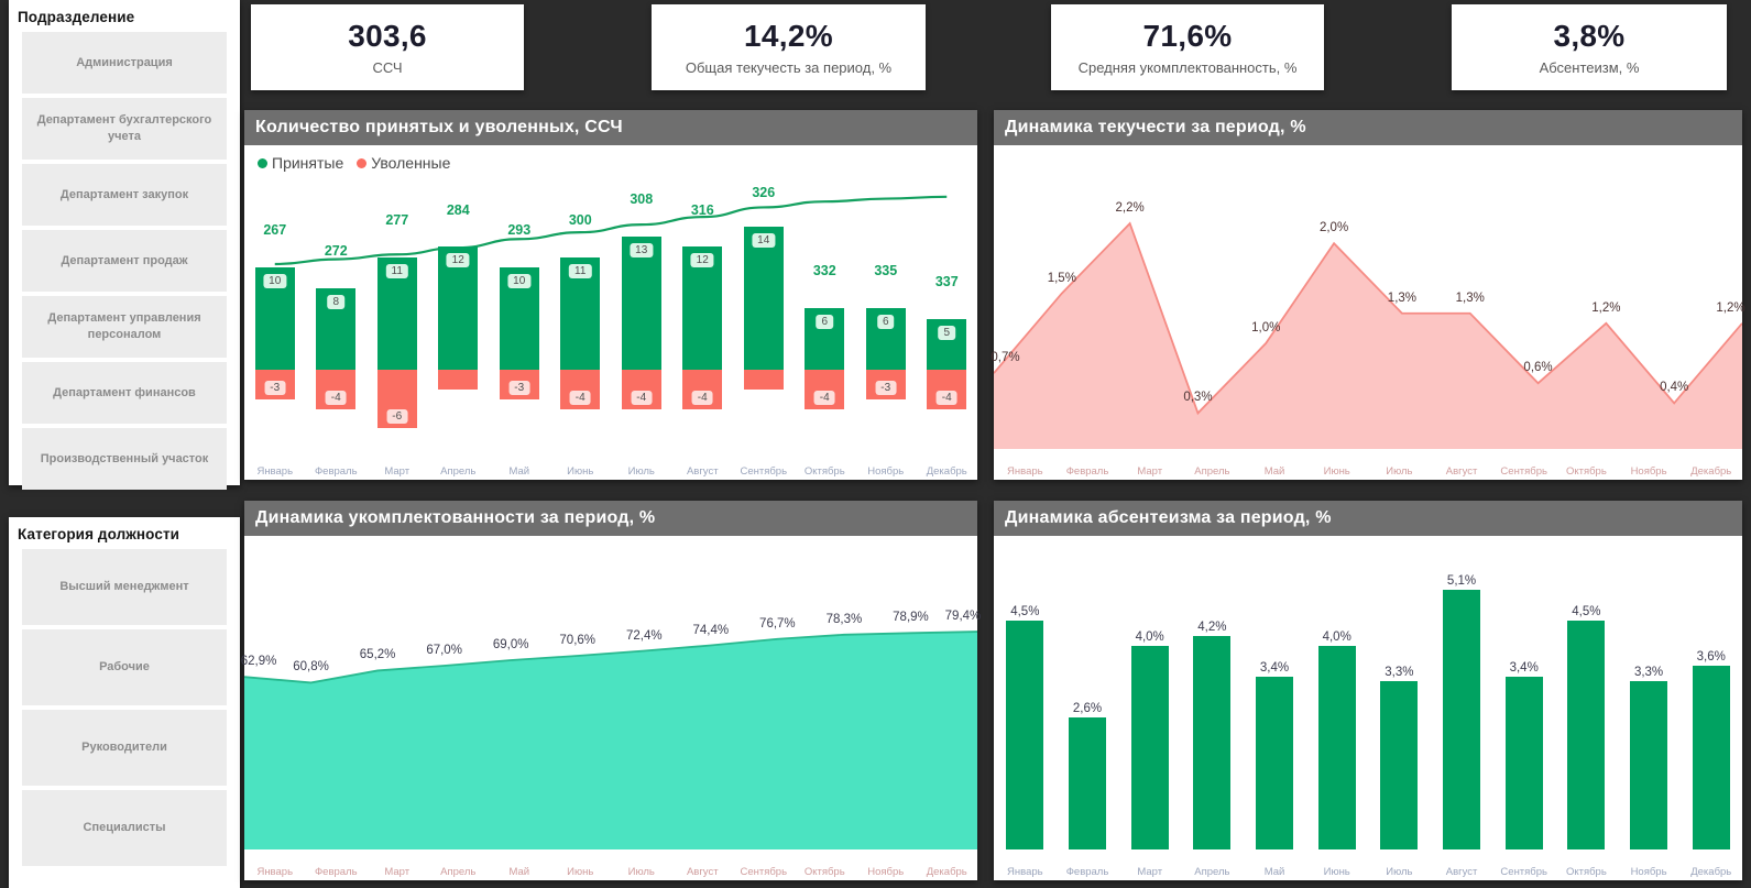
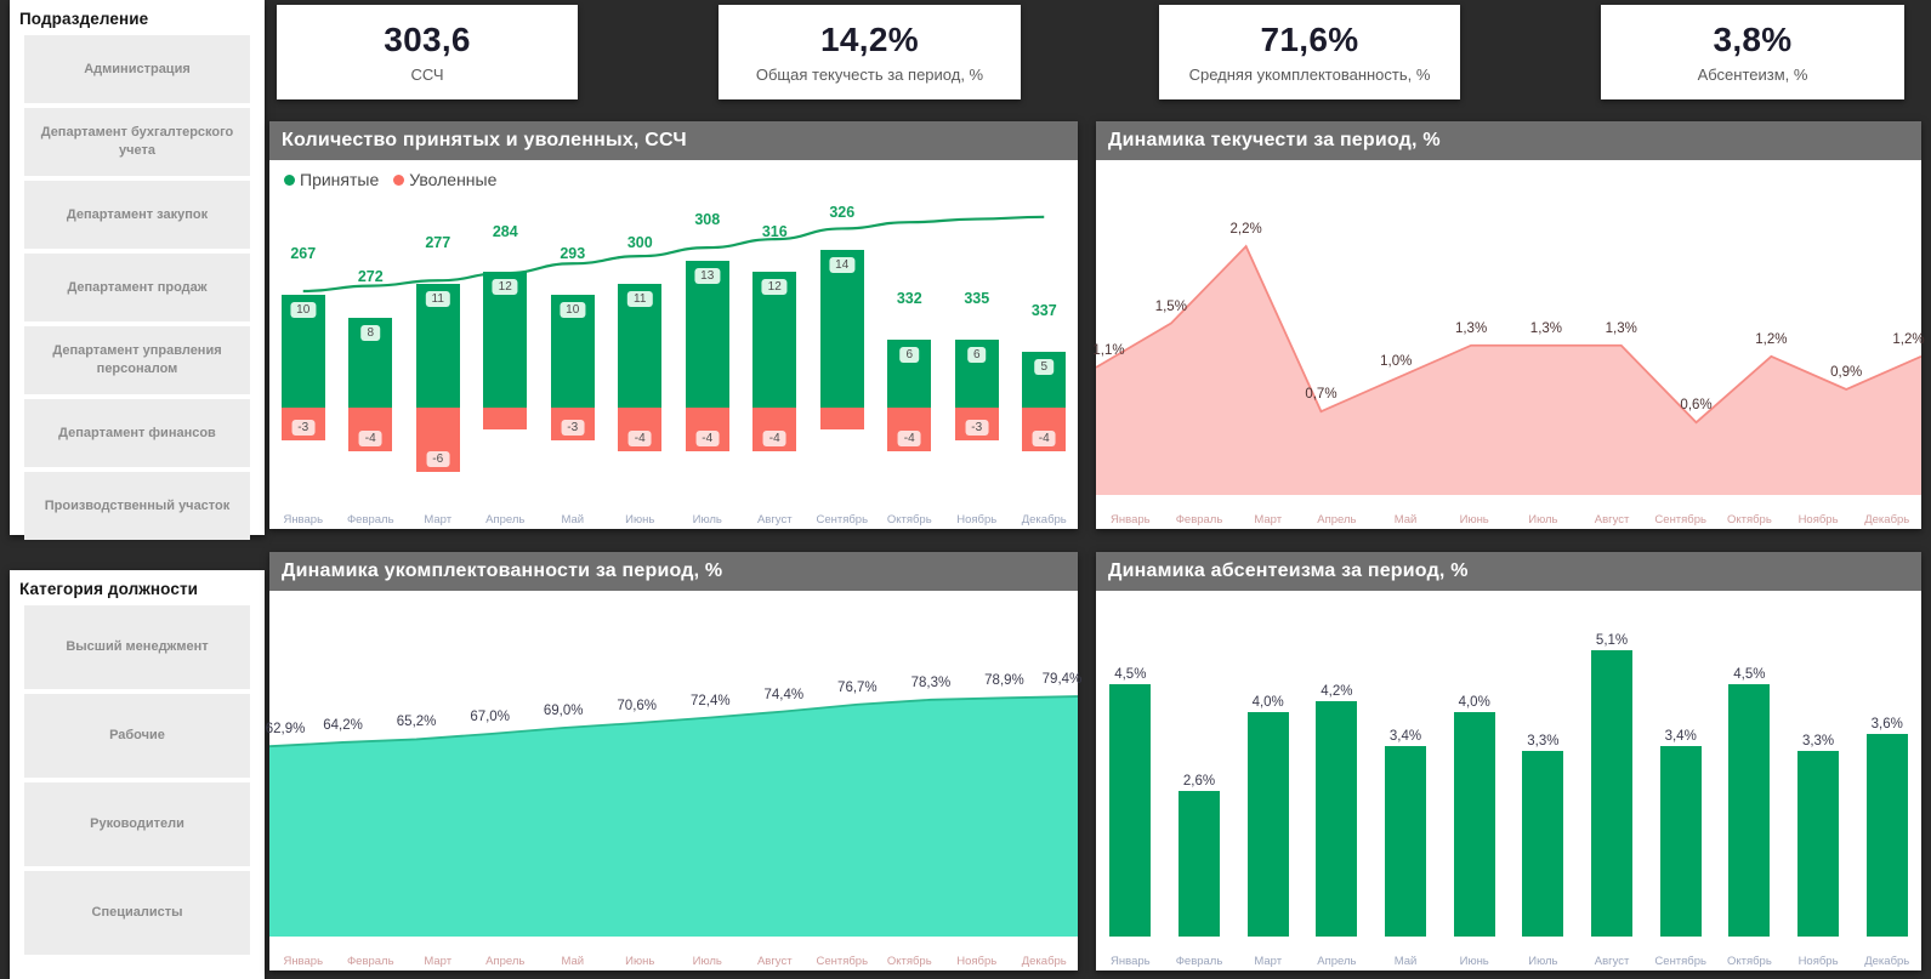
Динамика текучести за период, %/Январь: 0,7% -> 1,1%
Динамика текучести за период, %/Апрель: 0,3% -> 0,7%
Динамика текучести за период, %/Июнь: 2,0% -> 1,3%
Динамика текучести за период, %/Ноябрь: 0,4% -> 0,9%
Динамика укомплектованности за период, %/Февраль: 60,8% -> 64,2%
